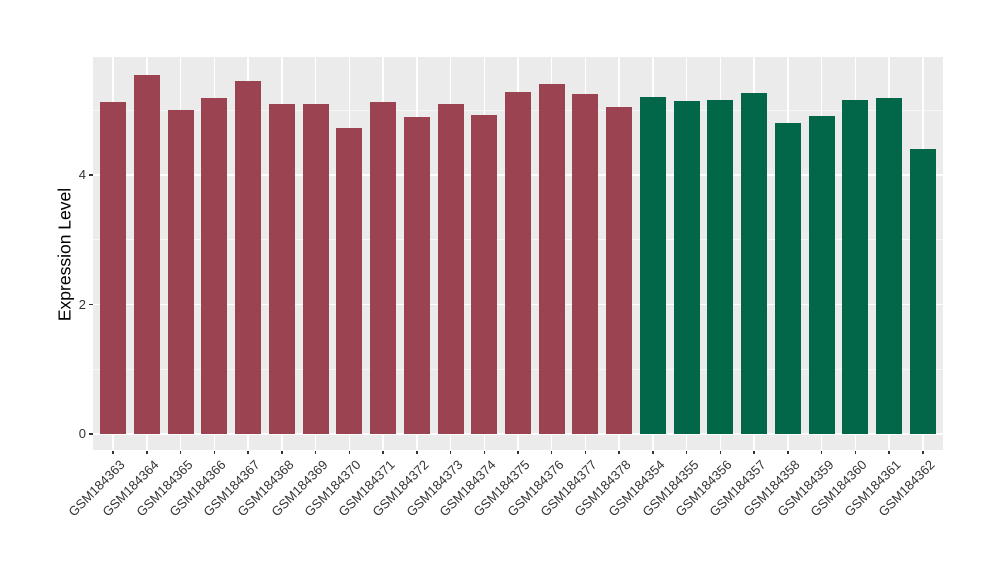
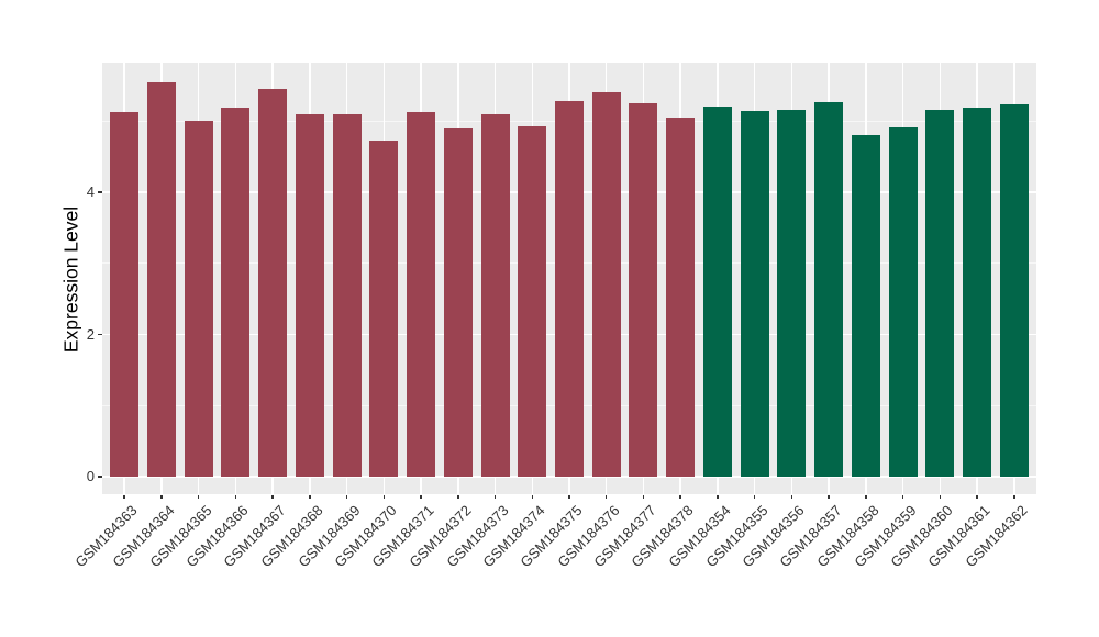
GSM184362: 4.4 -> 5.2
